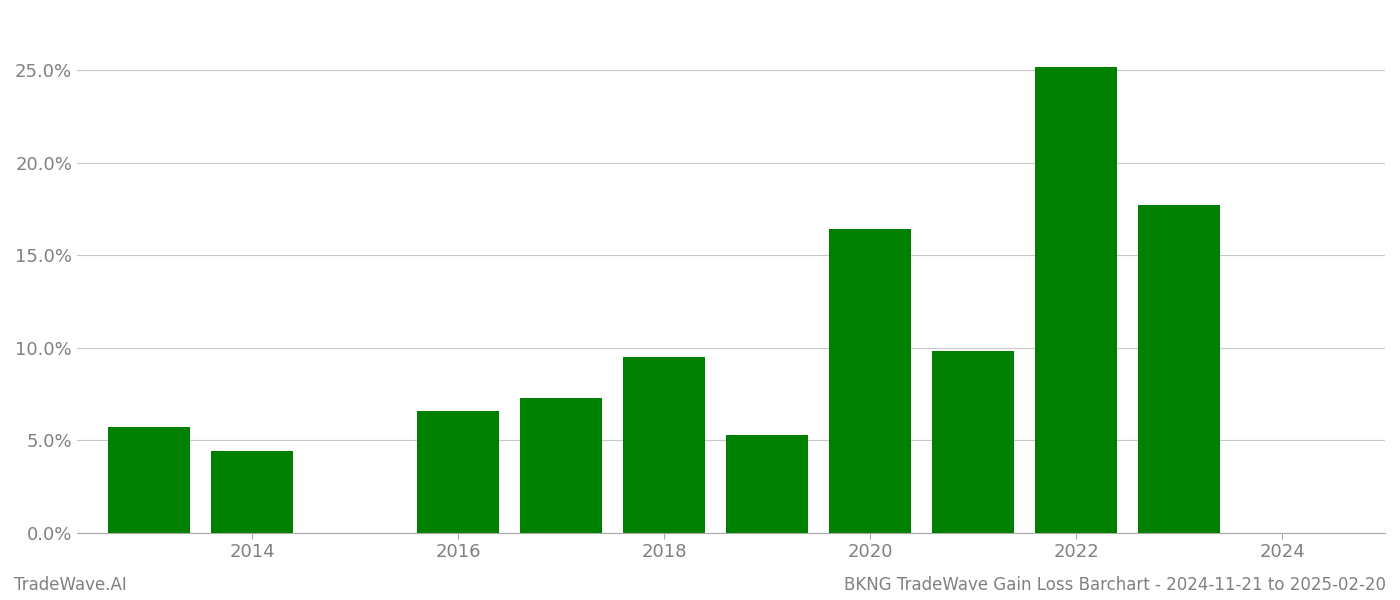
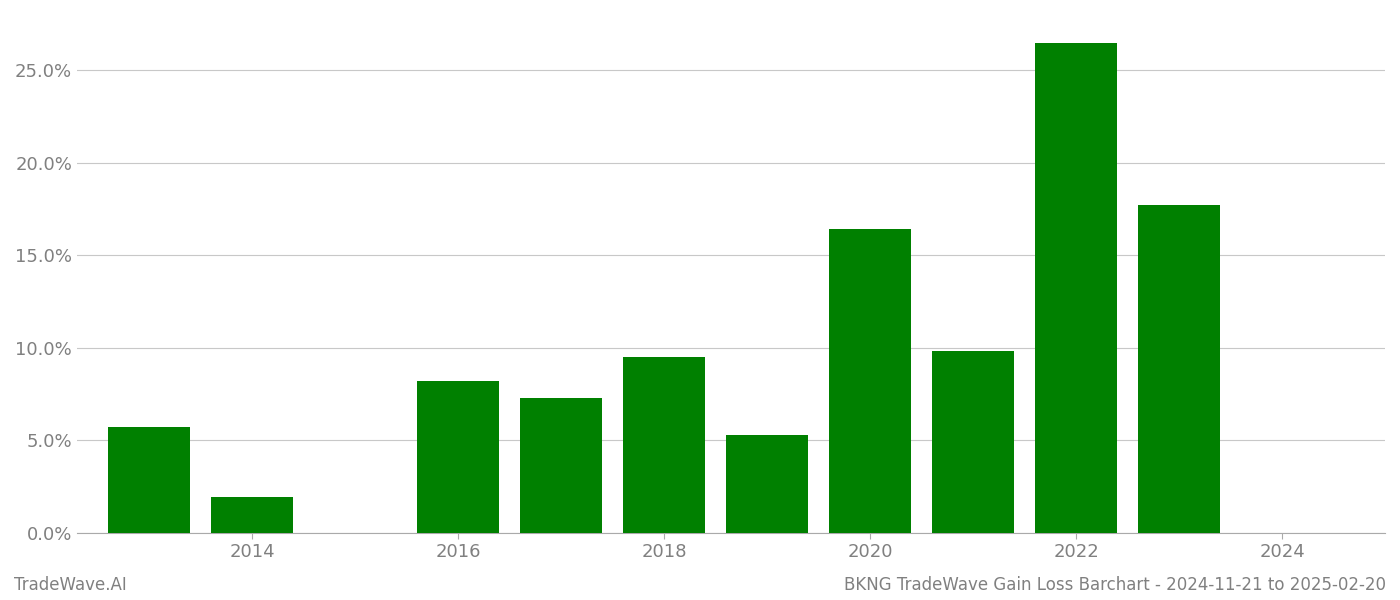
2014: 4.4% -> 1.9%
2016: 6.6% -> 8.2%
2022: 25.2% -> 26.5%
